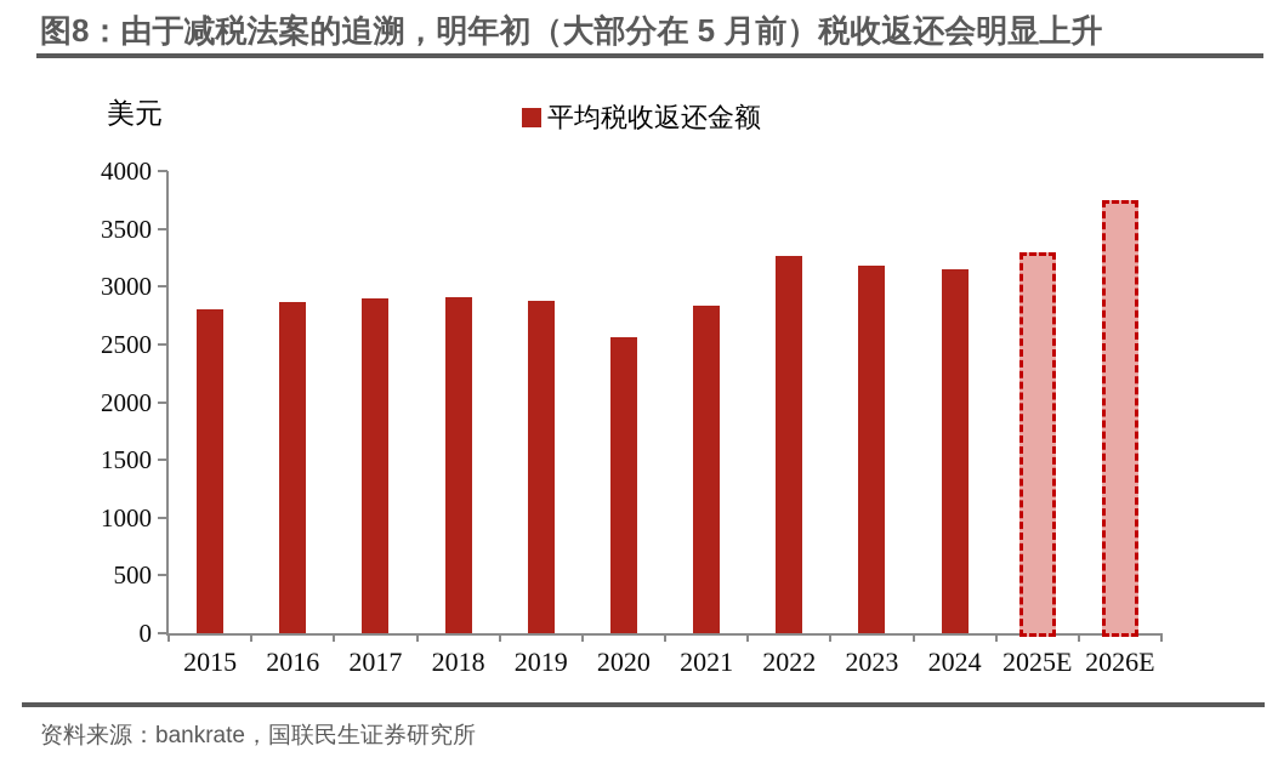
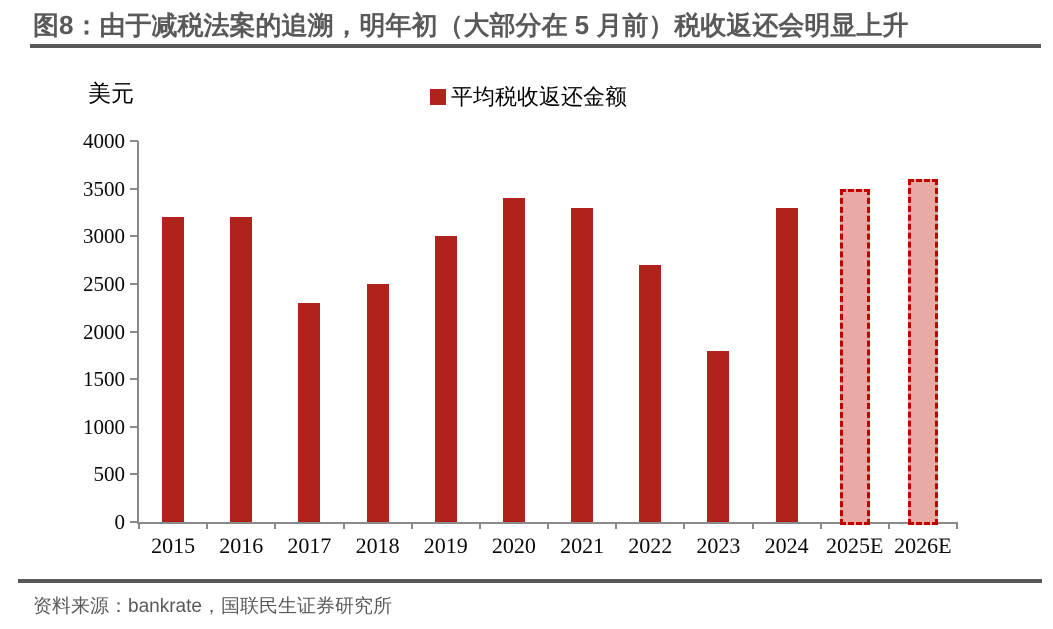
2015: 2800 -> 3200
2016: 2900 -> 3200
2017: 2900 -> 2300
2018: 2900 -> 2500
2019: 2900 -> 3000
2020: 2600 -> 3400
2021: 2800 -> 3300
2022: 3300 -> 2700
2023: 3200 -> 1800
2024: 3200 -> 3300
2025E: 3300 -> 3500
2026E: 3800 -> 3600
